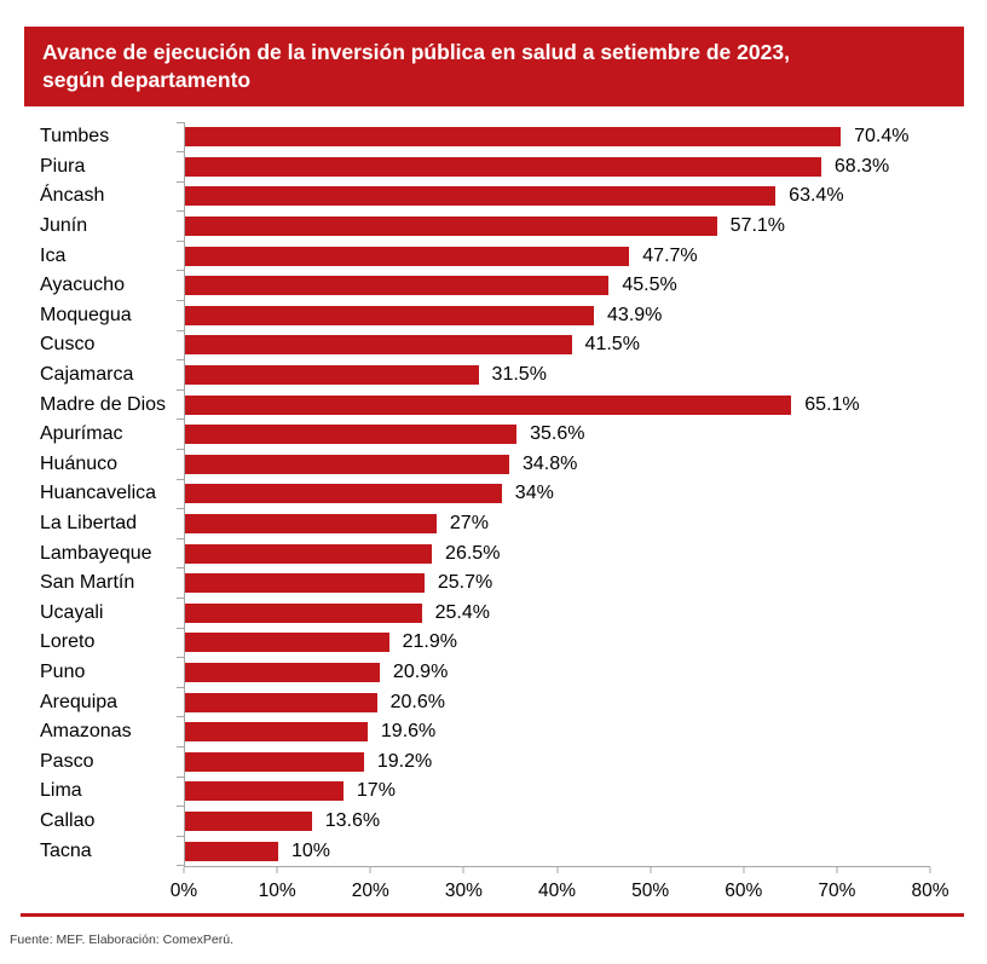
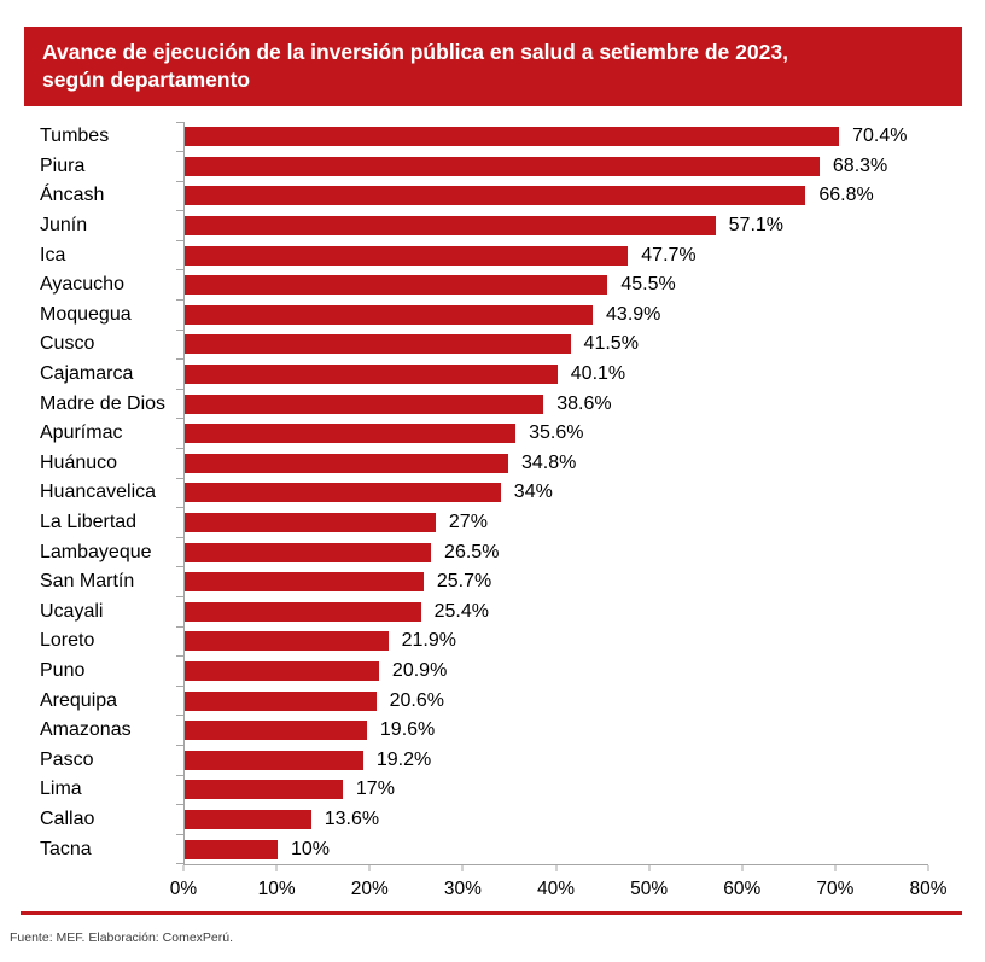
Áncash: 63.4% -> 66.8%
Cajamarca: 31.5% -> 40.1%
Madre de Dios: 65.1% -> 38.6%
